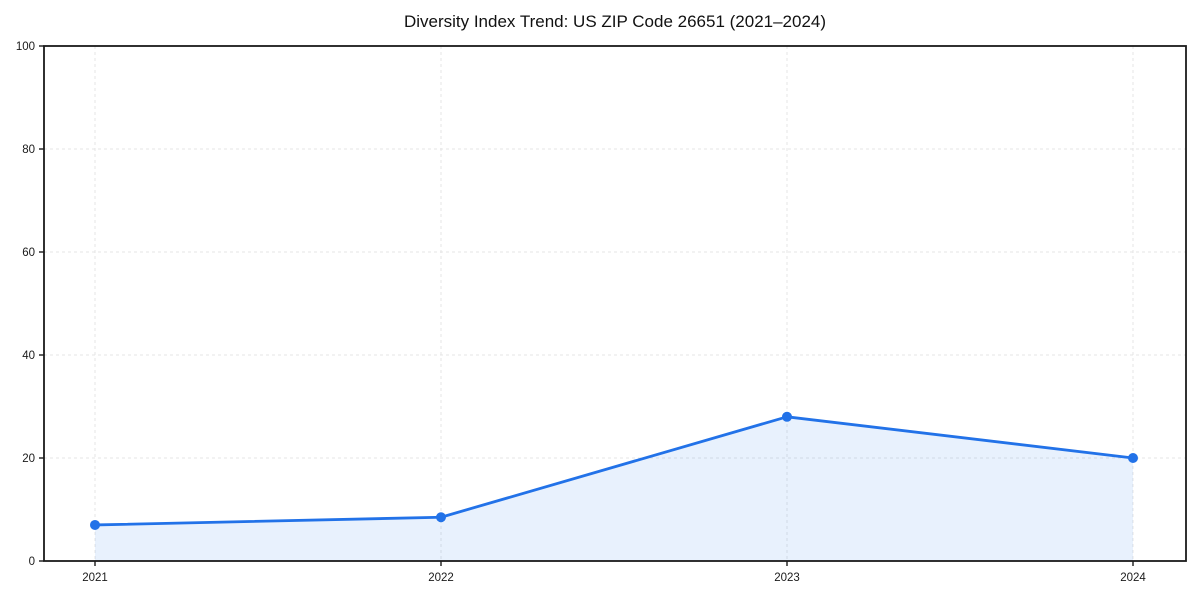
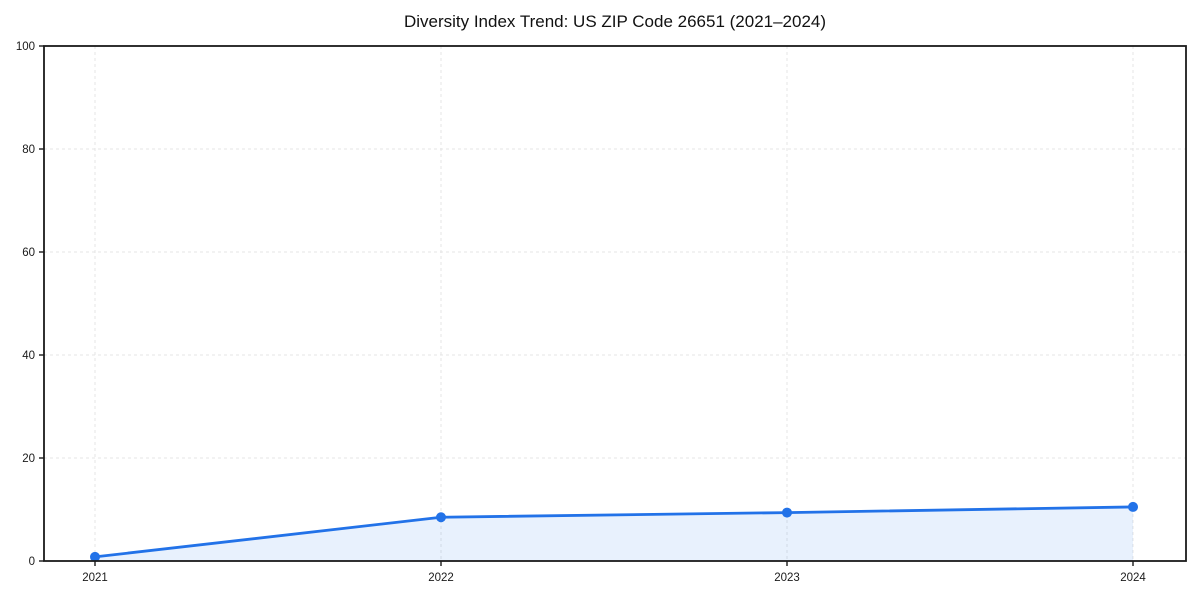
2021: 7 -> 1
2023: 28 -> 9
2024: 20 -> 10
